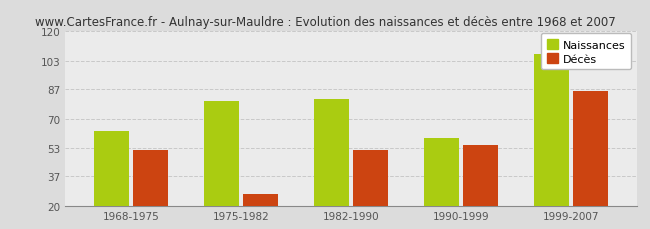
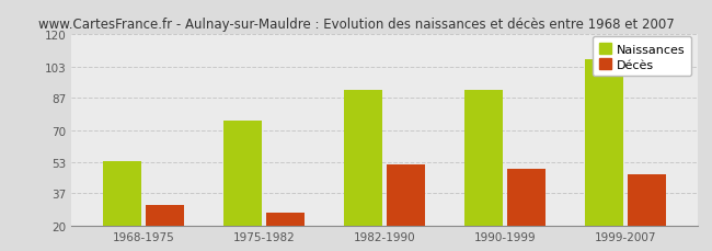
Naissances/1968-1975: 63 -> 54
Décès/1968-1975: 52 -> 31
Naissances/1975-1982: 80 -> 75
Naissances/1982-1990: 81 -> 91
Naissances/1990-1999: 59 -> 91
Décès/1990-1999: 55 -> 50
Décès/1999-2007: 86 -> 47
